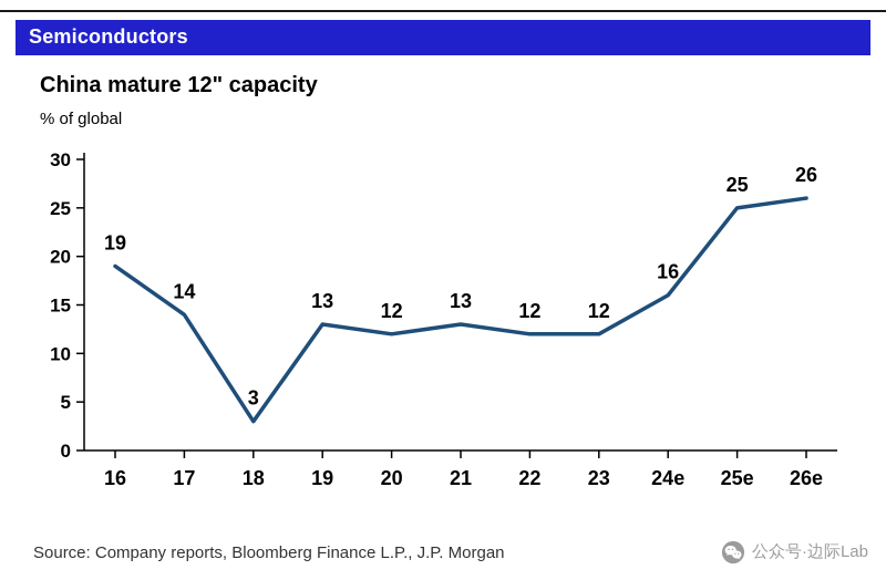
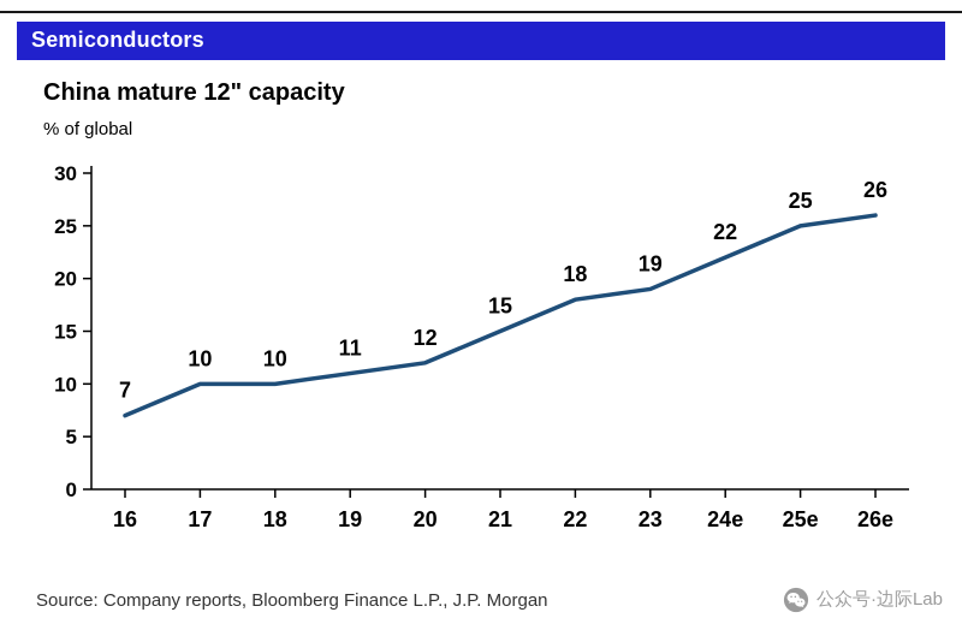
16: 19 -> 7
17: 14 -> 10
18: 3 -> 10
19: 13 -> 11
21: 13 -> 15
22: 12 -> 18
23: 12 -> 19
24e: 16 -> 22
